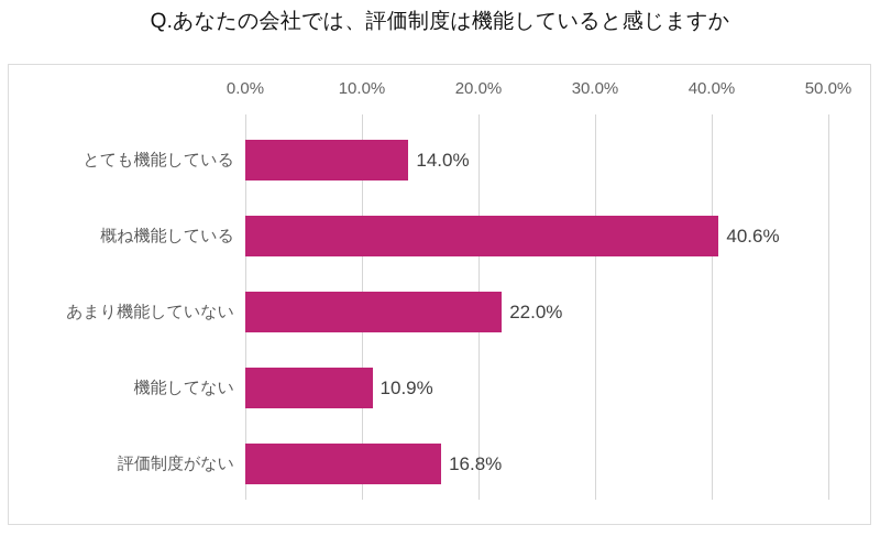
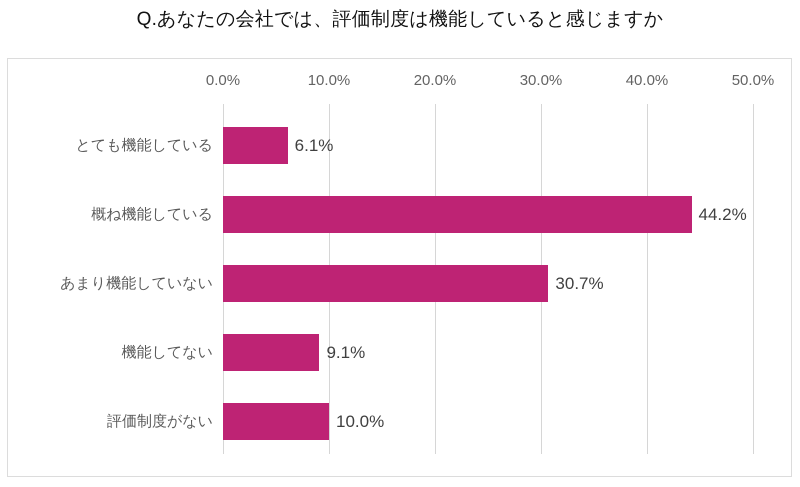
とても機能している: 14.0% -> 6.1%
概ね機能している: 40.6% -> 44.2%
あまり機能していない: 22.0% -> 30.7%
機能してない: 10.9% -> 9.1%
評価制度がない: 16.8% -> 10.0%
